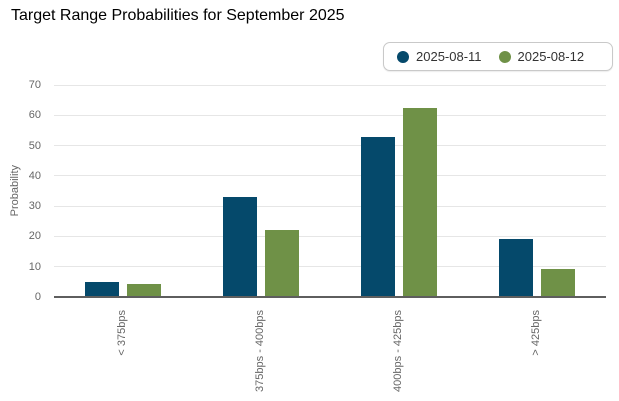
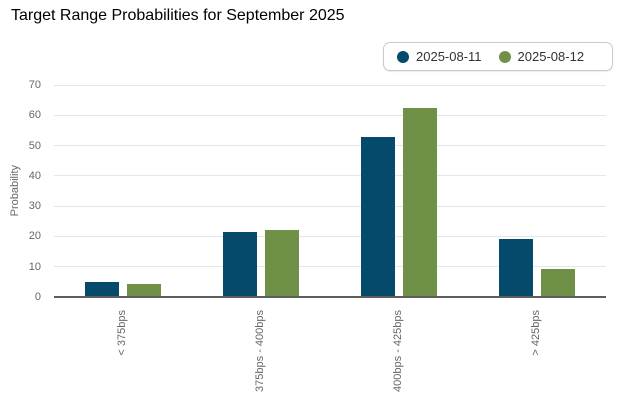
2025-08-11/375bps - 400bps: 33 -> 22
